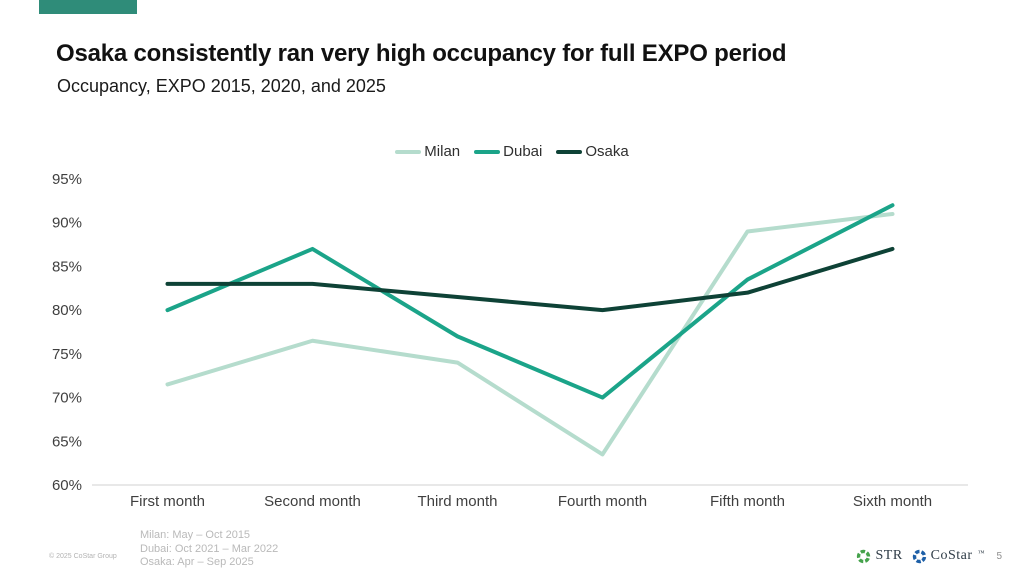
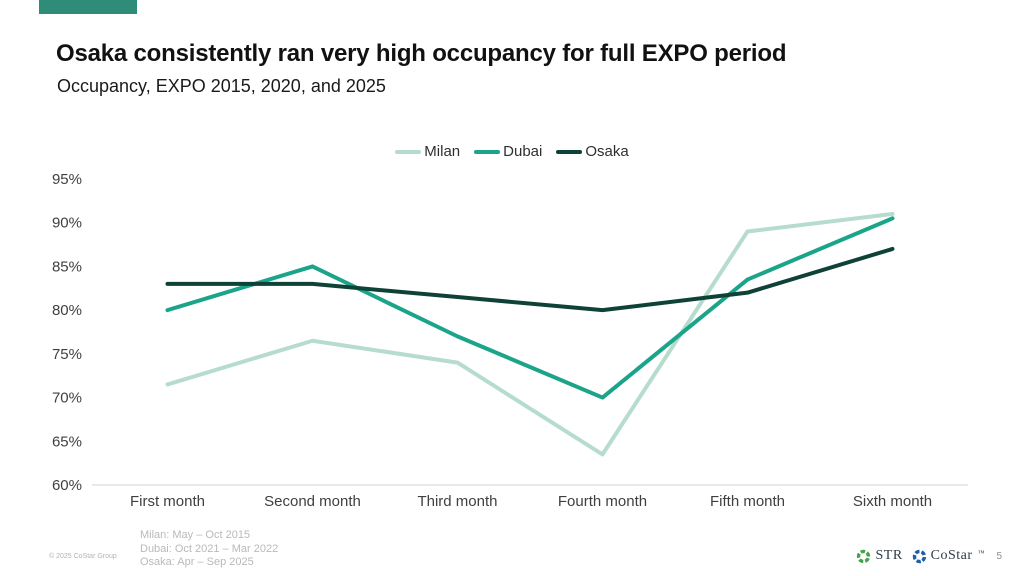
Dubai/Second month: 87% -> 85%
Dubai/Sixth month: 92% -> 90%
